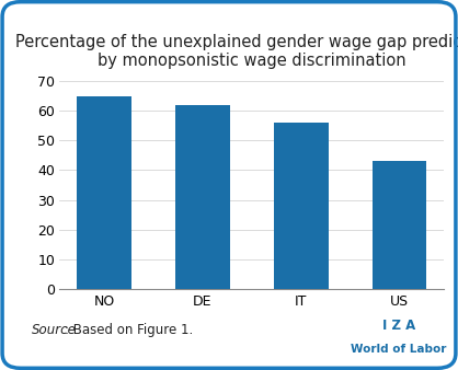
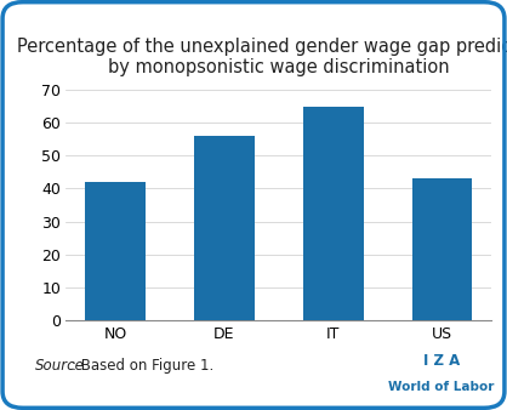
NO: 65 -> 42
DE: 62 -> 56
IT: 56 -> 65
